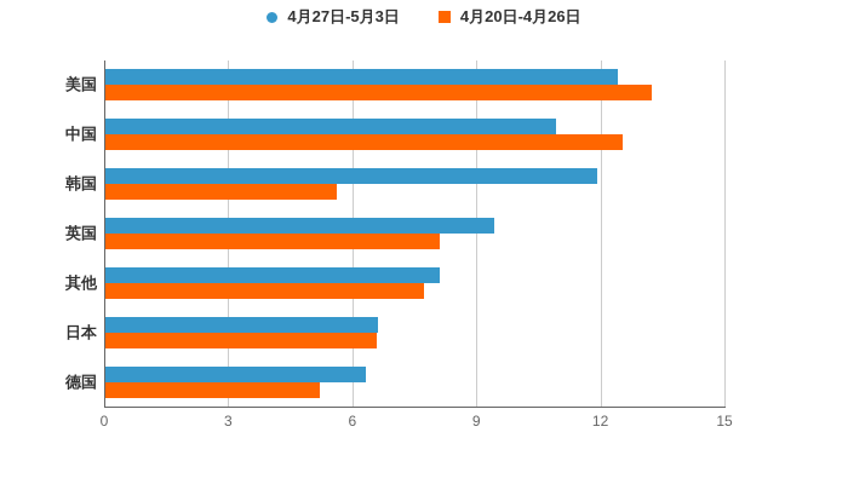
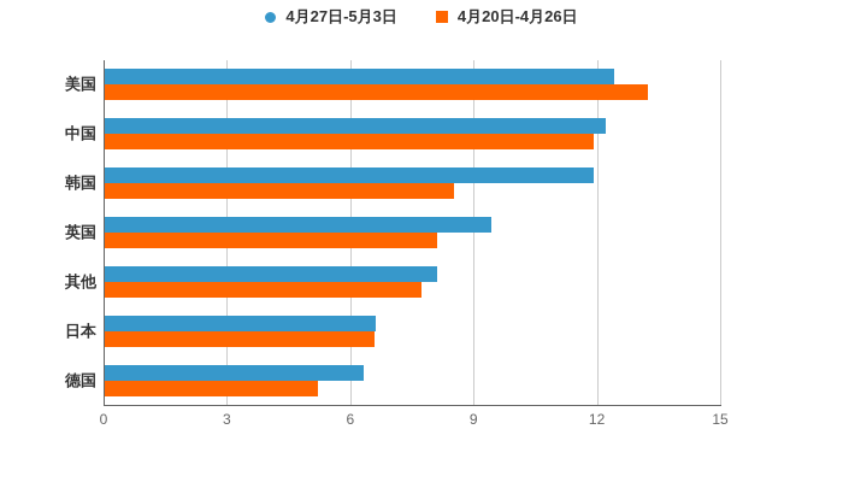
4月27日-5月3日/中国: 10.9 -> 12.2
4月20日-4月26日/中国: 12.5 -> 11.9
4月20日-4月26日/韩国: 5.6 -> 8.5
